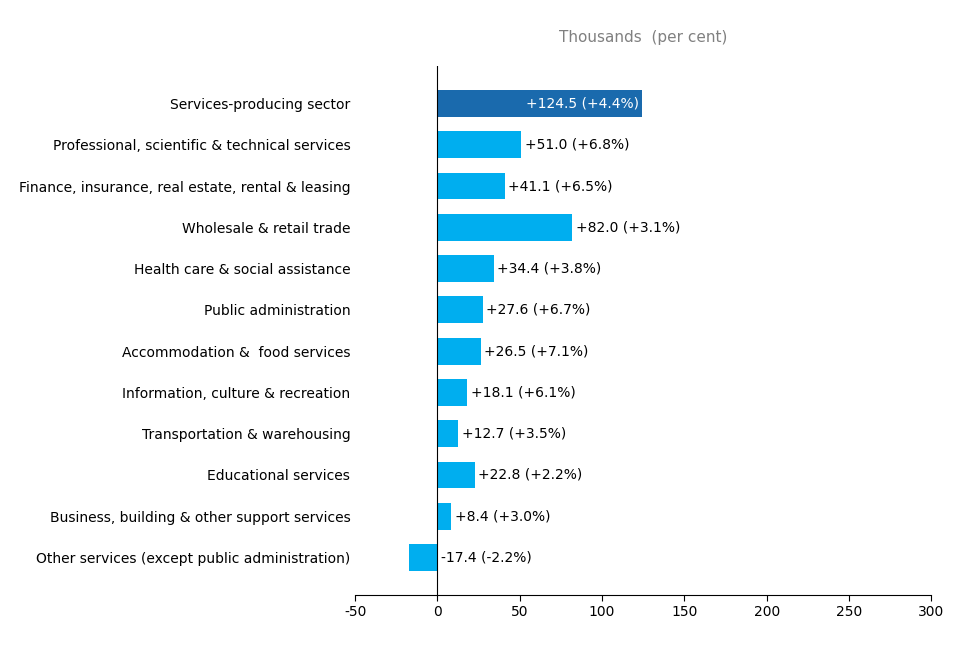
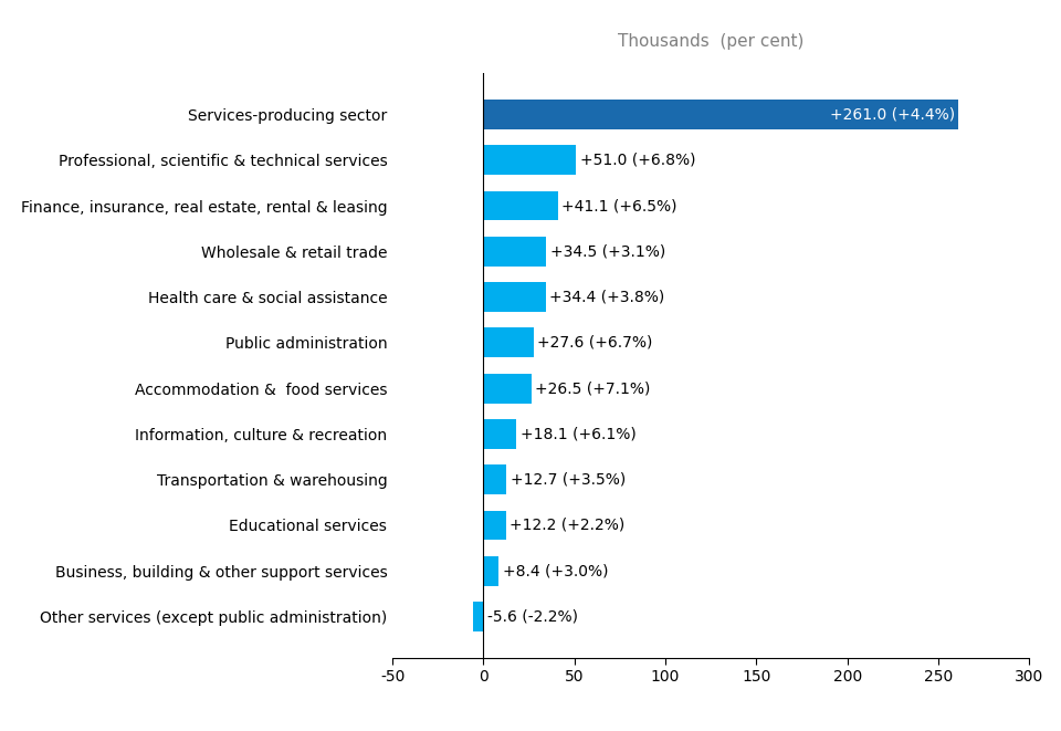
Services-producing sector: +124.5 -> +261.0
Wholesale & retail trade: +82.0 -> +34.5
Educational services: +22.8 -> +12.2
Other services (except public administration): -17.4 -> -5.6
